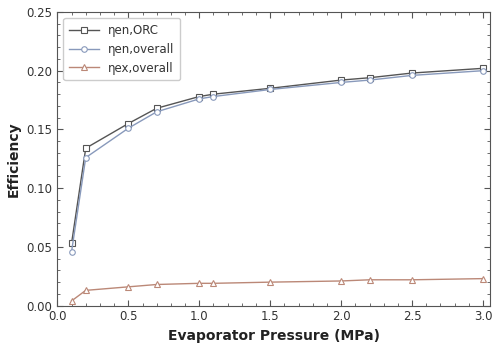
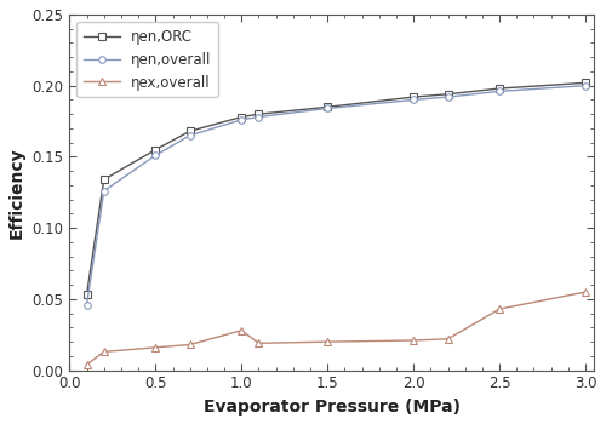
ηex,overall/1.0: 0.019 -> 0.028
ηex,overall/2.5: 0.022 -> 0.043
ηex,overall/3.0: 0.023 -> 0.055
